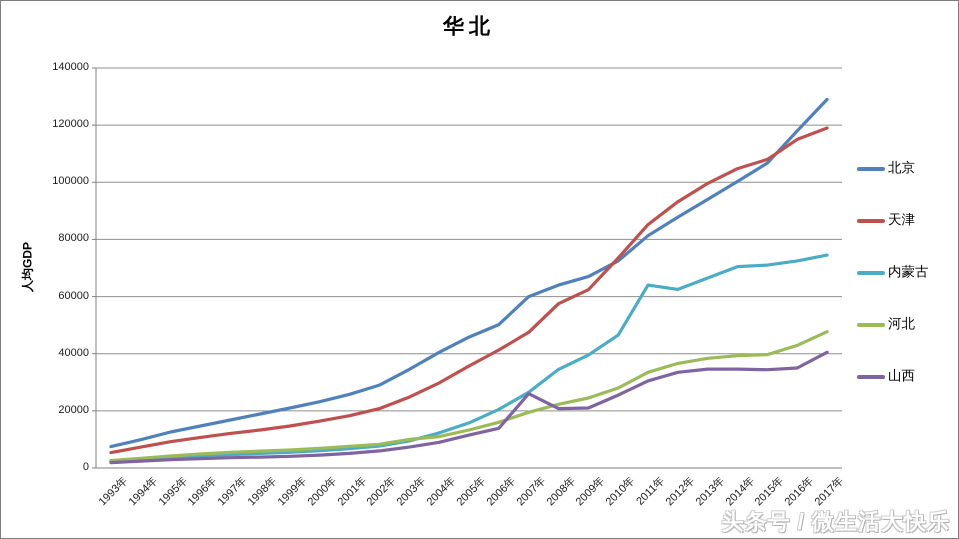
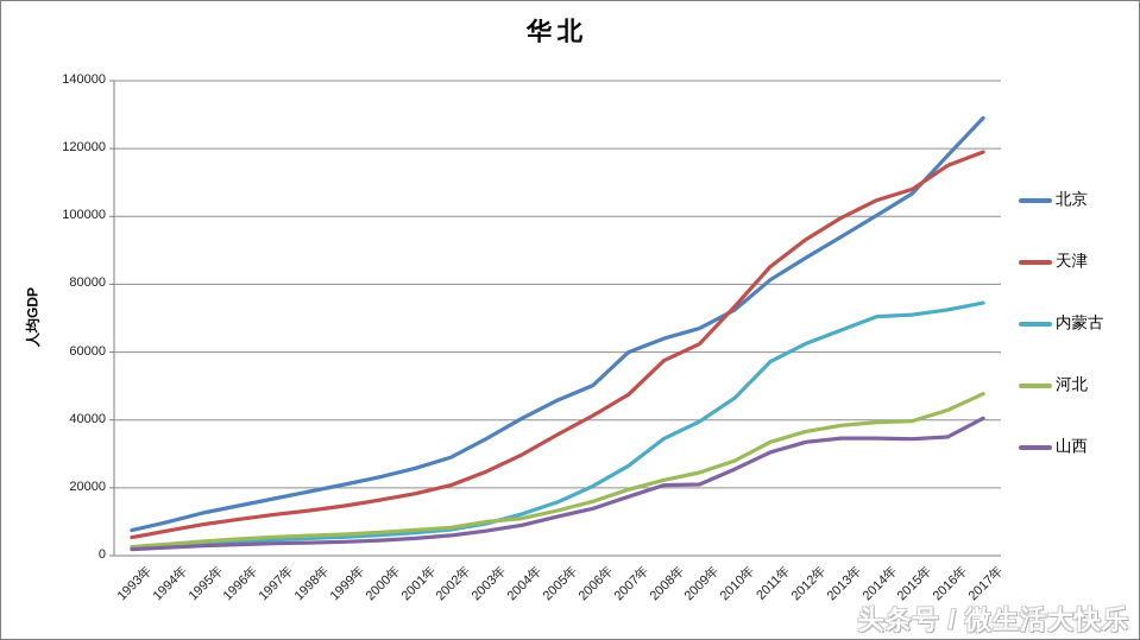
山西/2007年: 26000 -> 17000
内蒙古/2011年: 64000 -> 57000
